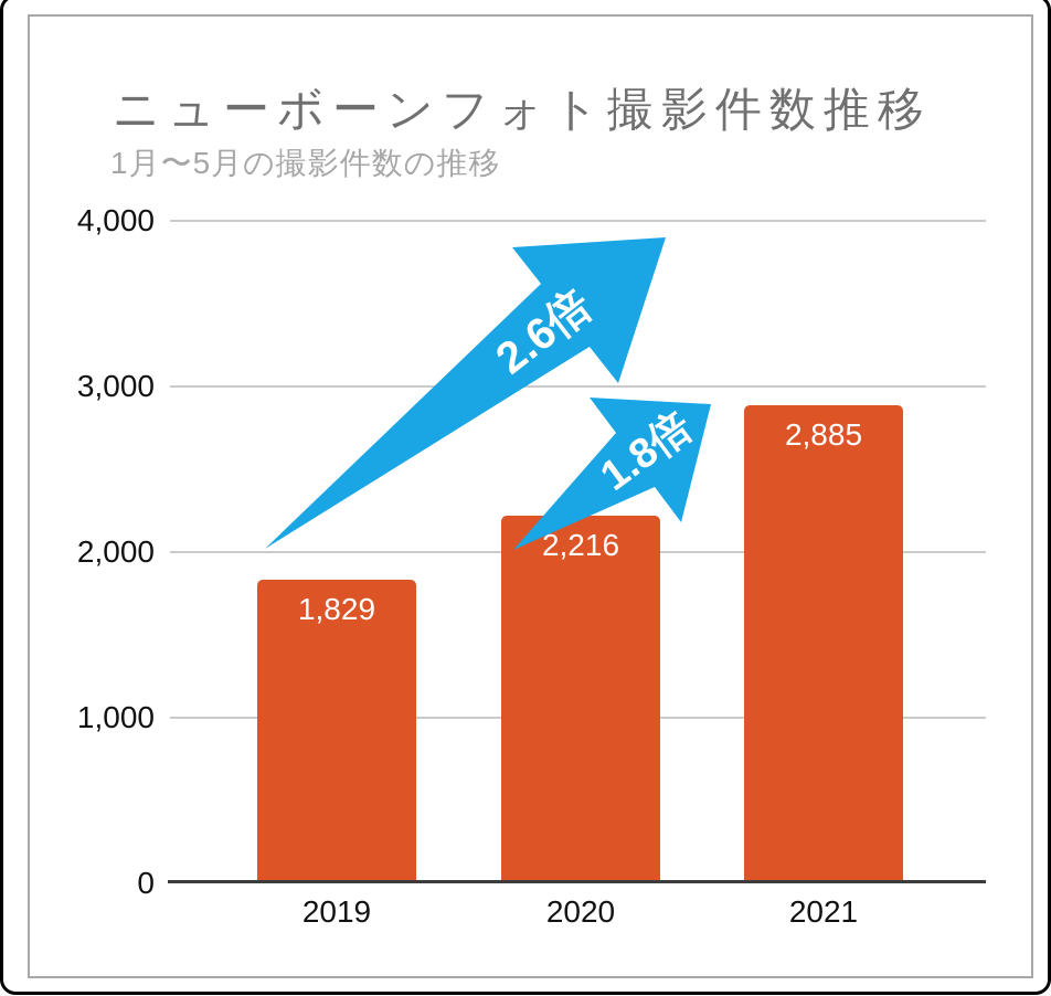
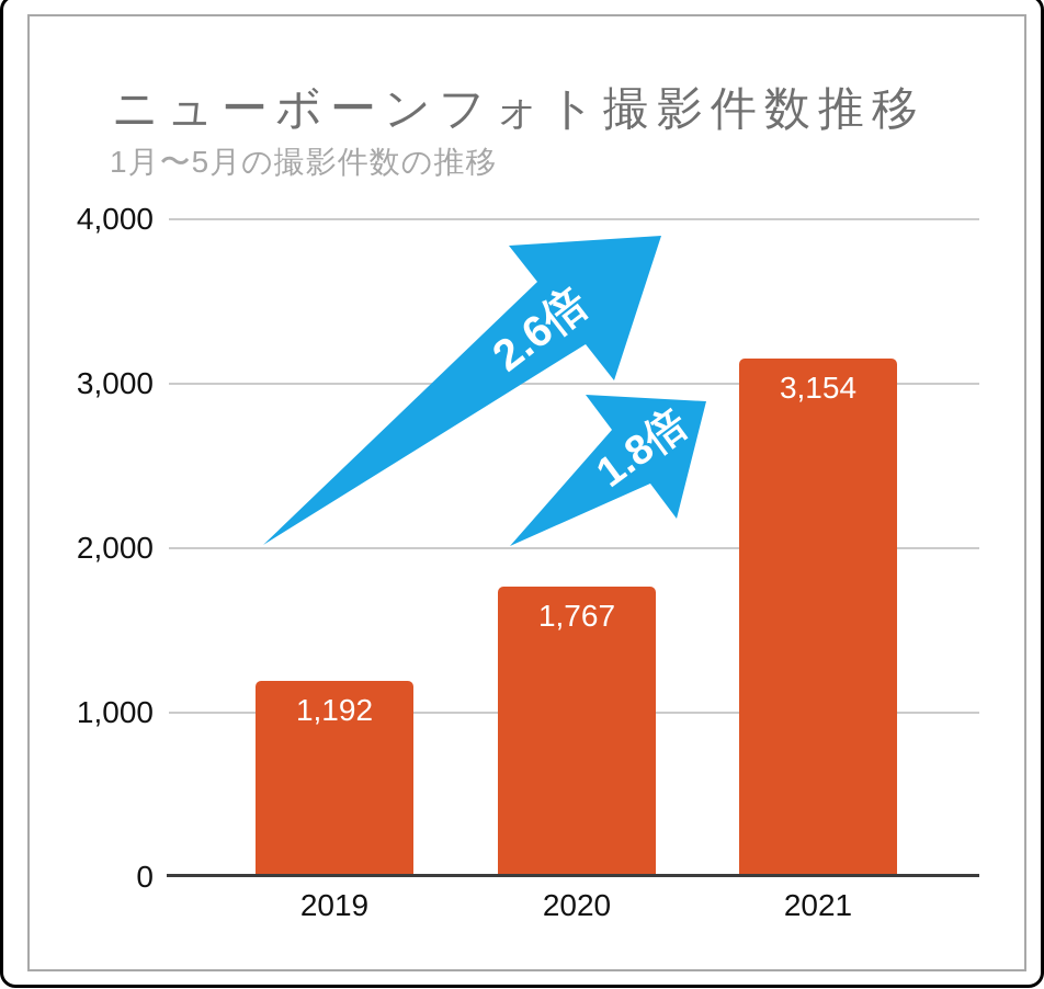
2019: 1,829 -> 1,192
2020: 2,216 -> 1,767
2021: 2,885 -> 3,154
